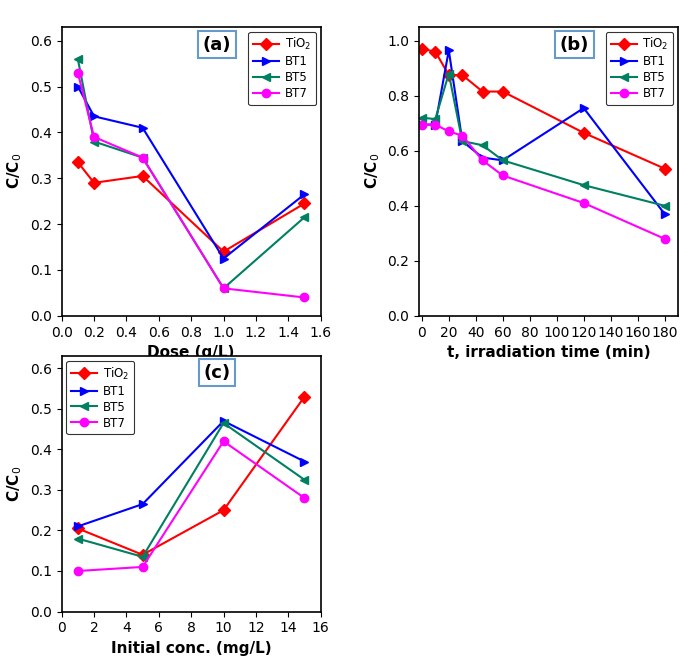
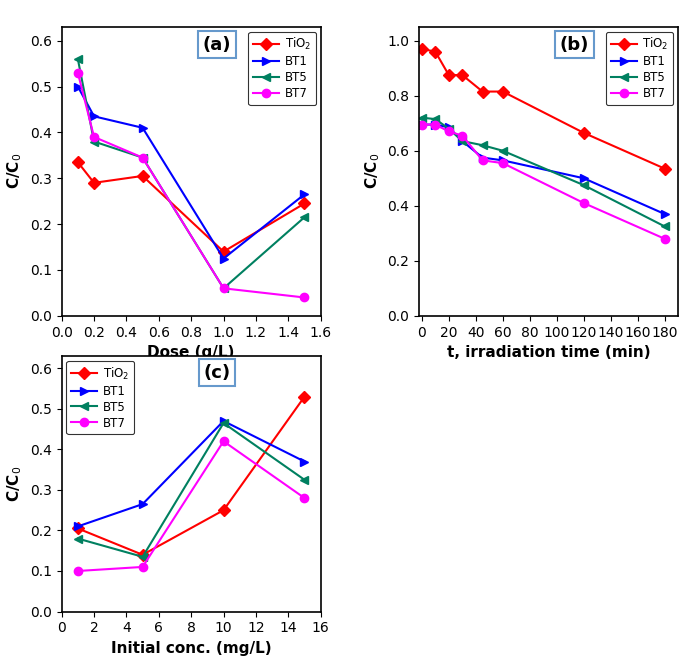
BT1/20: 0.965 -> 0.685
BT5/20: 0.880 -> 0.680
BT5/60: 0.565 -> 0.600
BT7/60: 0.510 -> 0.555
BT1/120: 0.755 -> 0.500
BT5/180: 0.400 -> 0.325
